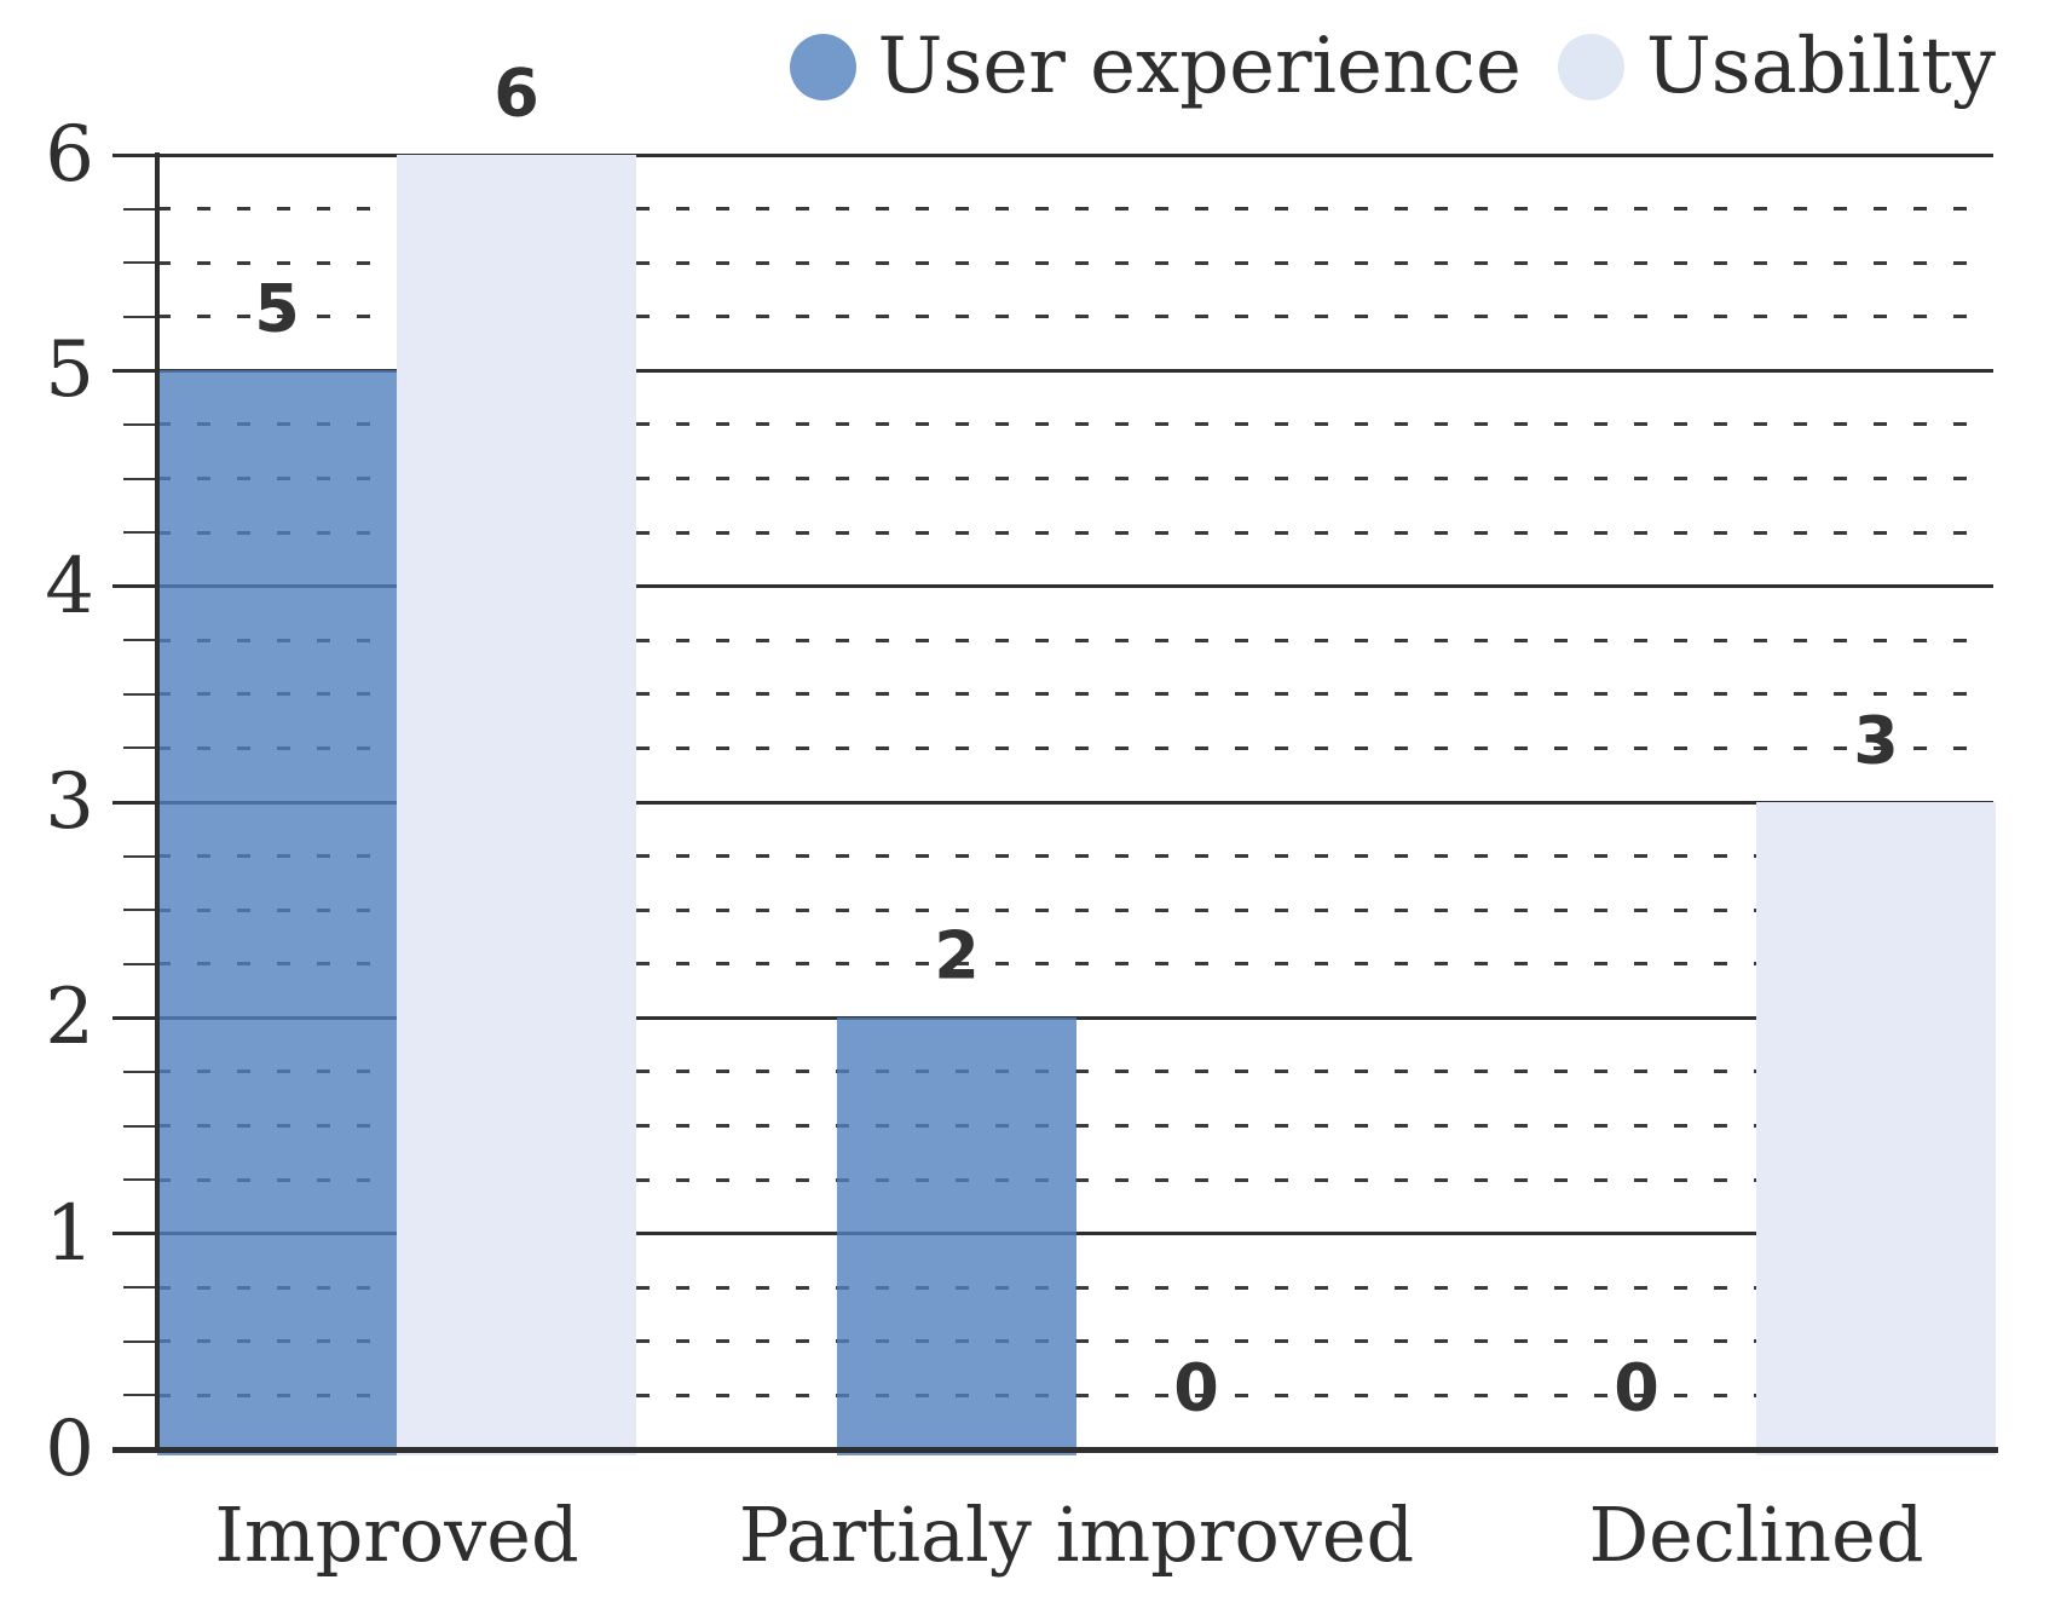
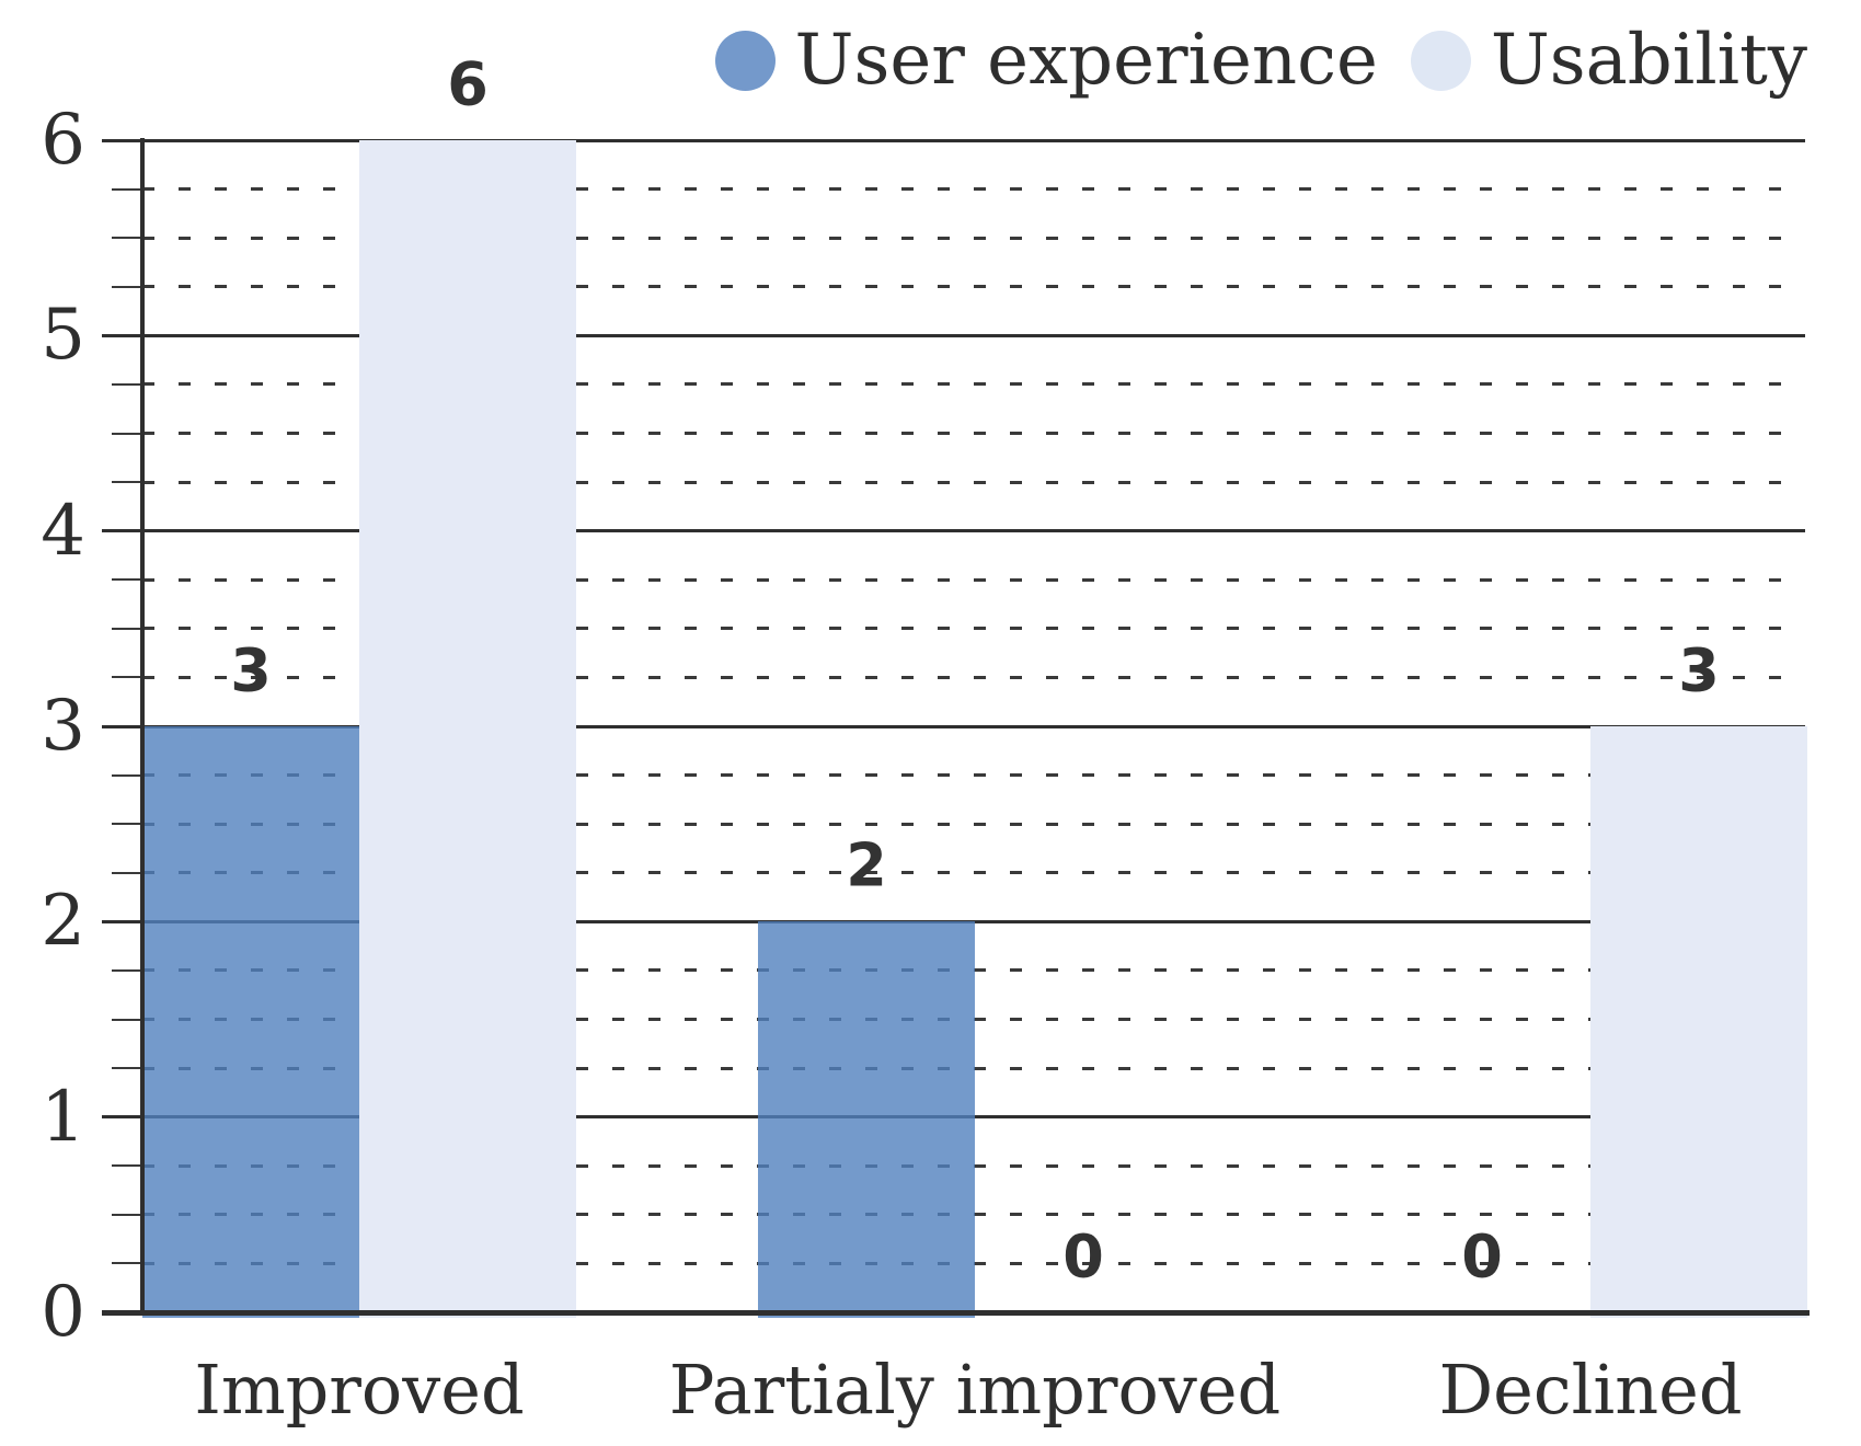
User experience/Improved: 5 -> 3
